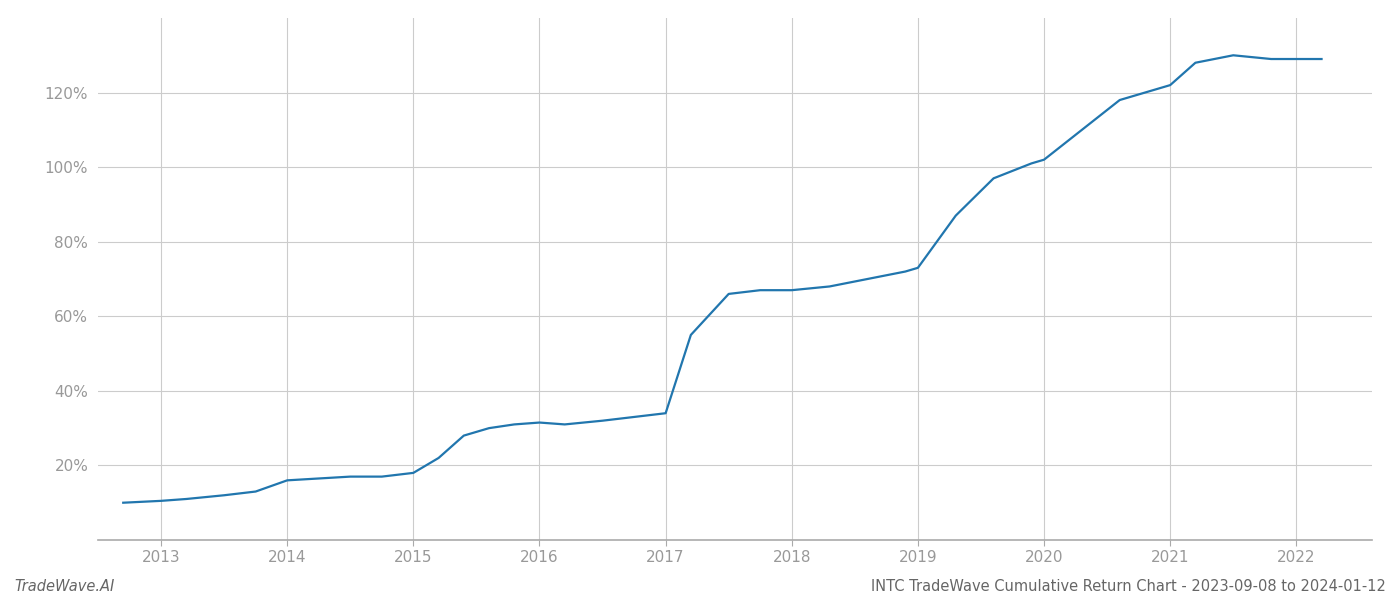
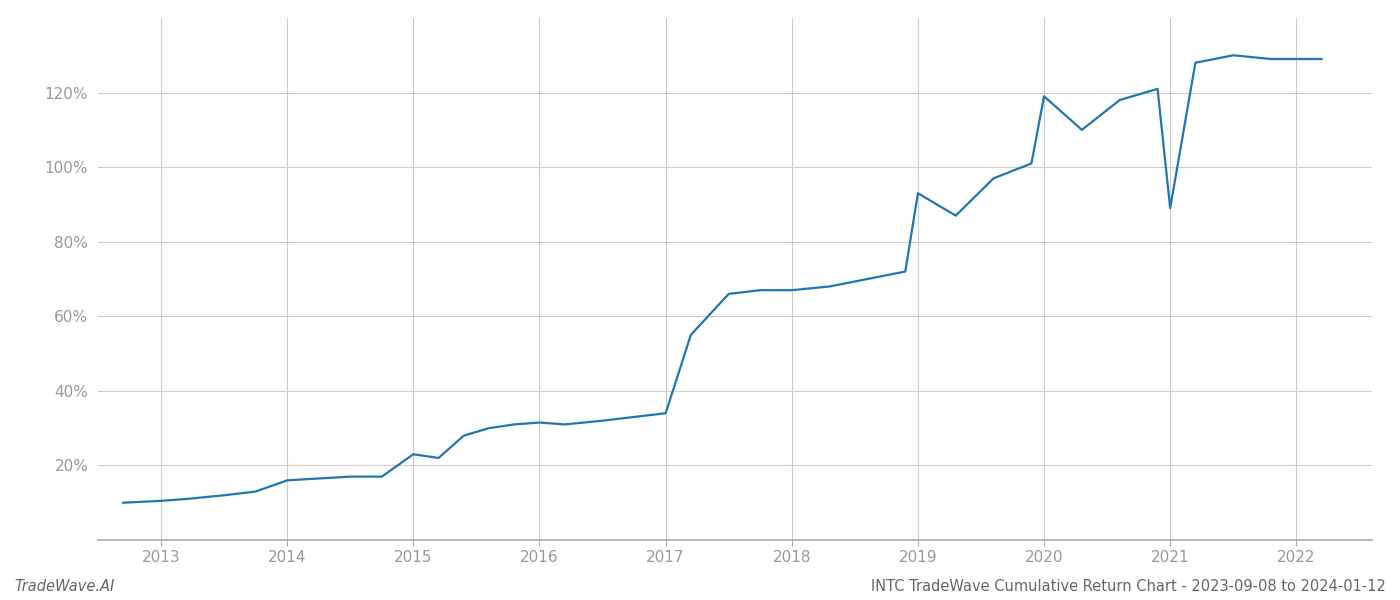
2015: 18.0% -> 23.0%
2019: 73.0% -> 93.0%
2020: 102.0% -> 119.0%
2021: 122.0% -> 89.0%
